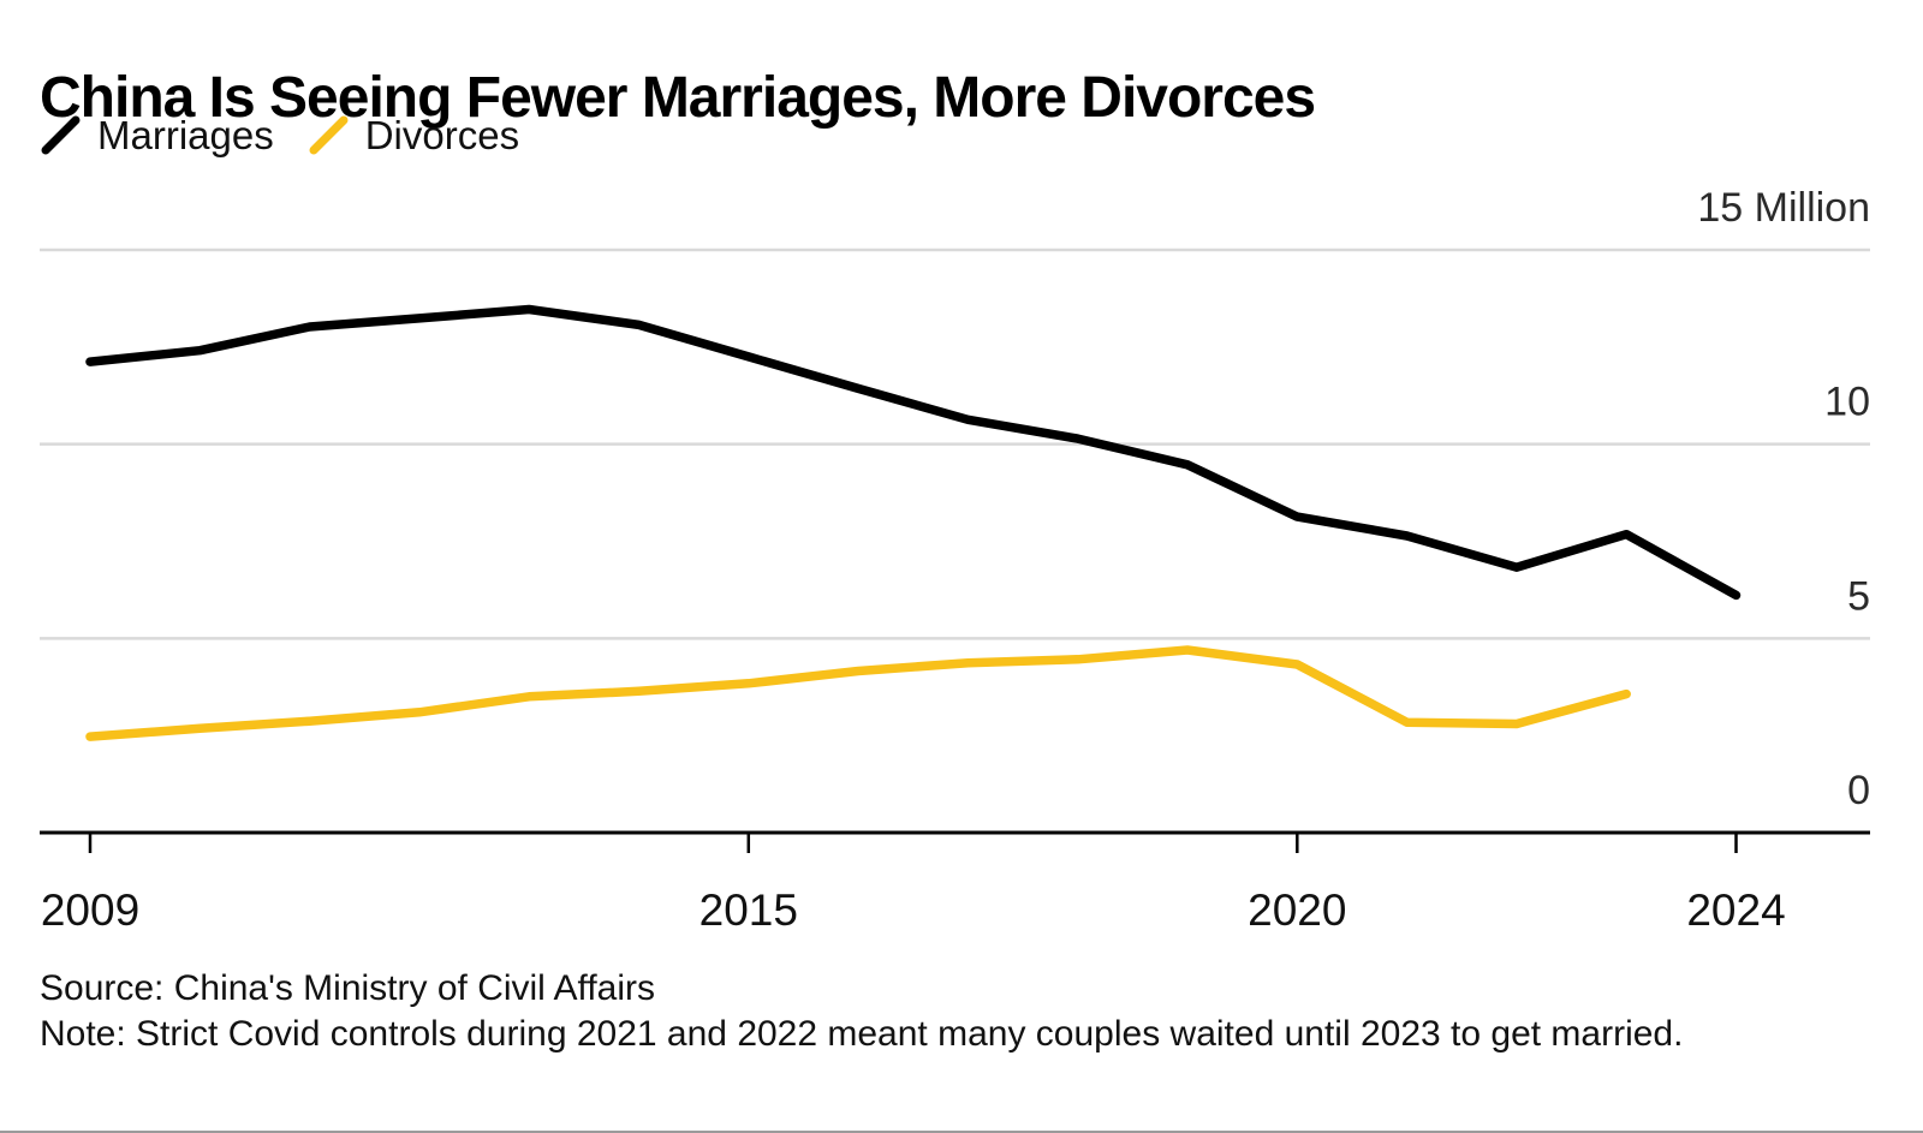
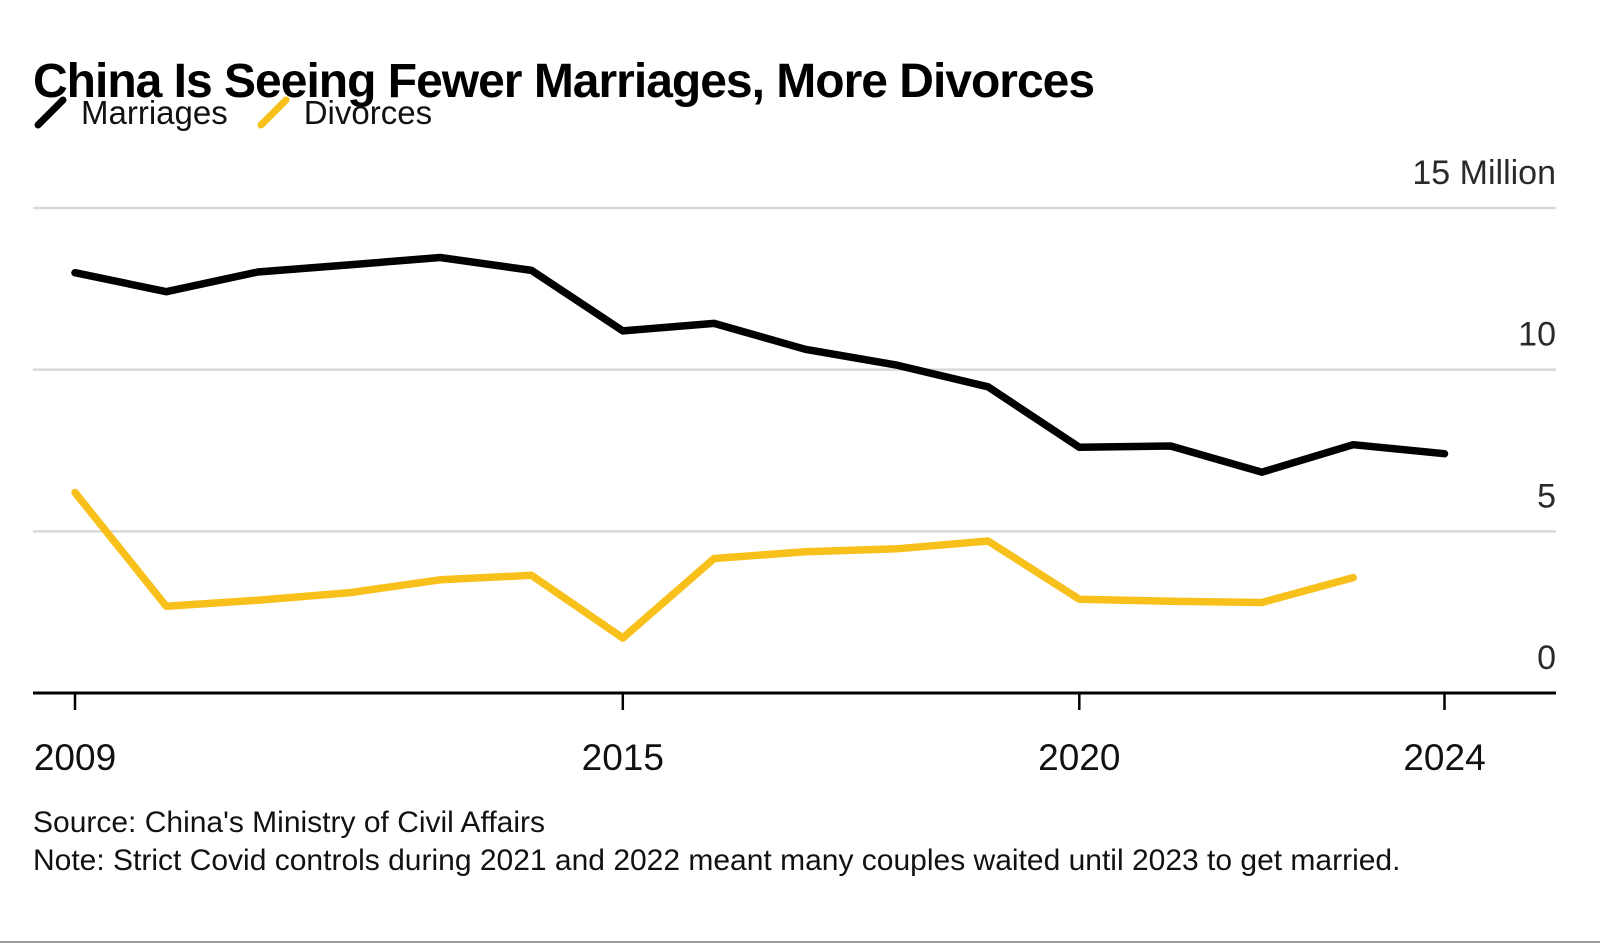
Marriages/2009: 12.1 -> 13.0
Divorces/2009: 2.5 -> 6.2
Marriages/2015: 12.2 -> 11.2
Divorces/2015: 3.8 -> 1.7
Marriages/2020: 8.1 -> 7.6
Divorces/2020: 4.3 -> 2.9
Marriages/2024: 6.1 -> 7.4
